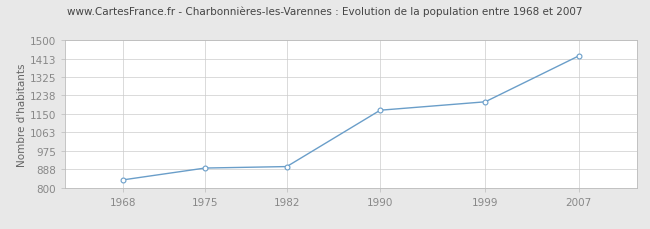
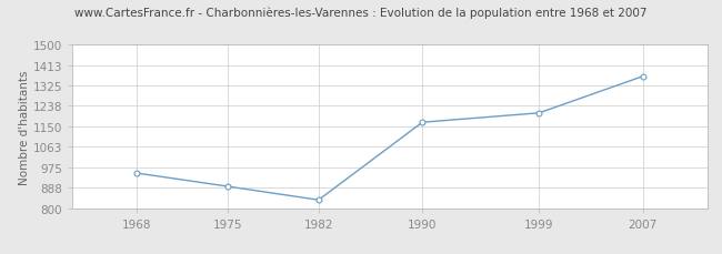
1968: 837 -> 950
1982: 900 -> 835
2007: 1426 -> 1365
